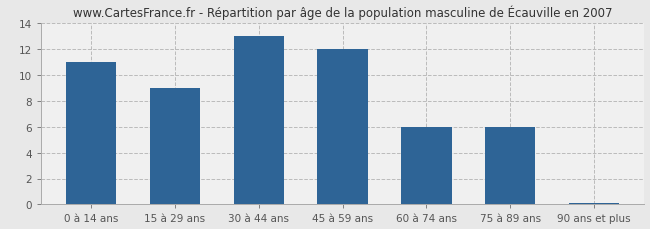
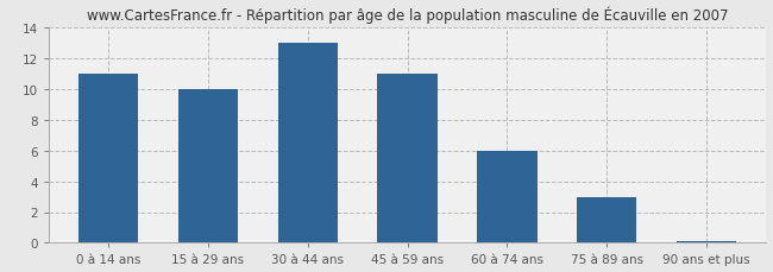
15 à 29 ans: 9.0 -> 10.0
45 à 59 ans: 12.0 -> 11.0
75 à 89 ans: 6.0 -> 3.0
